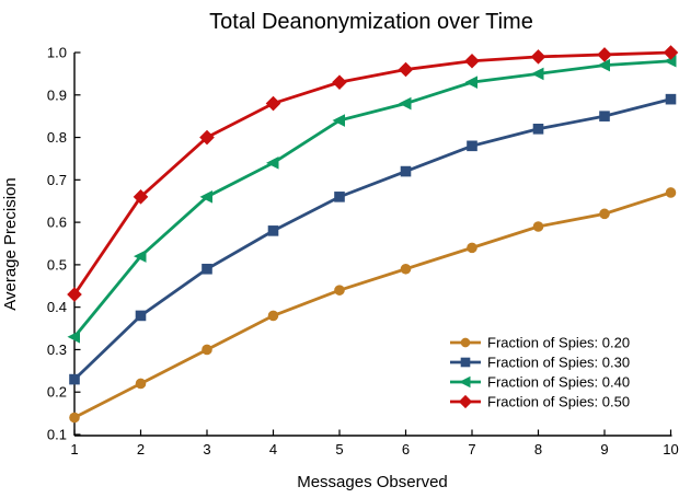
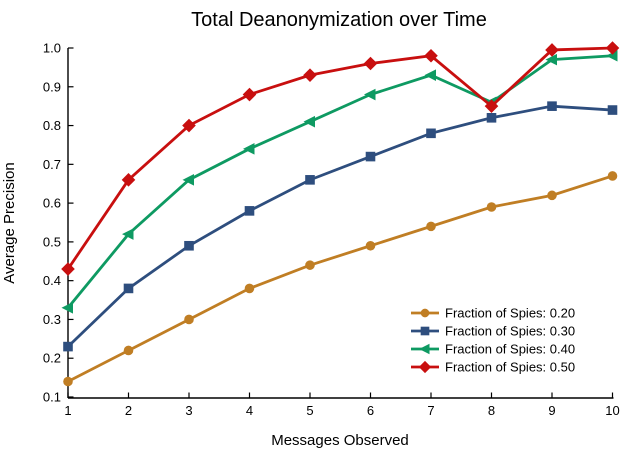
Fraction of Spies: 0.40/5: 0.84 -> 0.81
Fraction of Spies: 0.40/8: 0.95 -> 0.86
Fraction of Spies: 0.50/8: 0.99 -> 0.85
Fraction of Spies: 0.30/10: 0.89 -> 0.84
